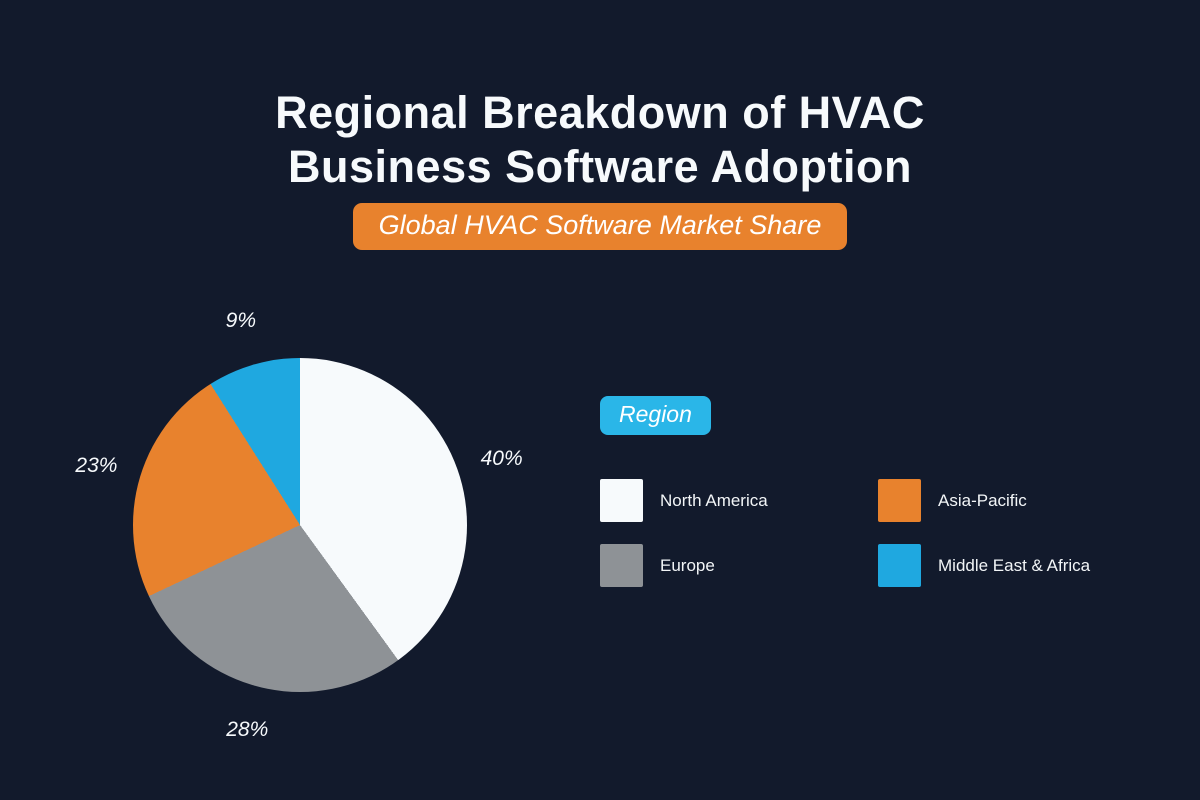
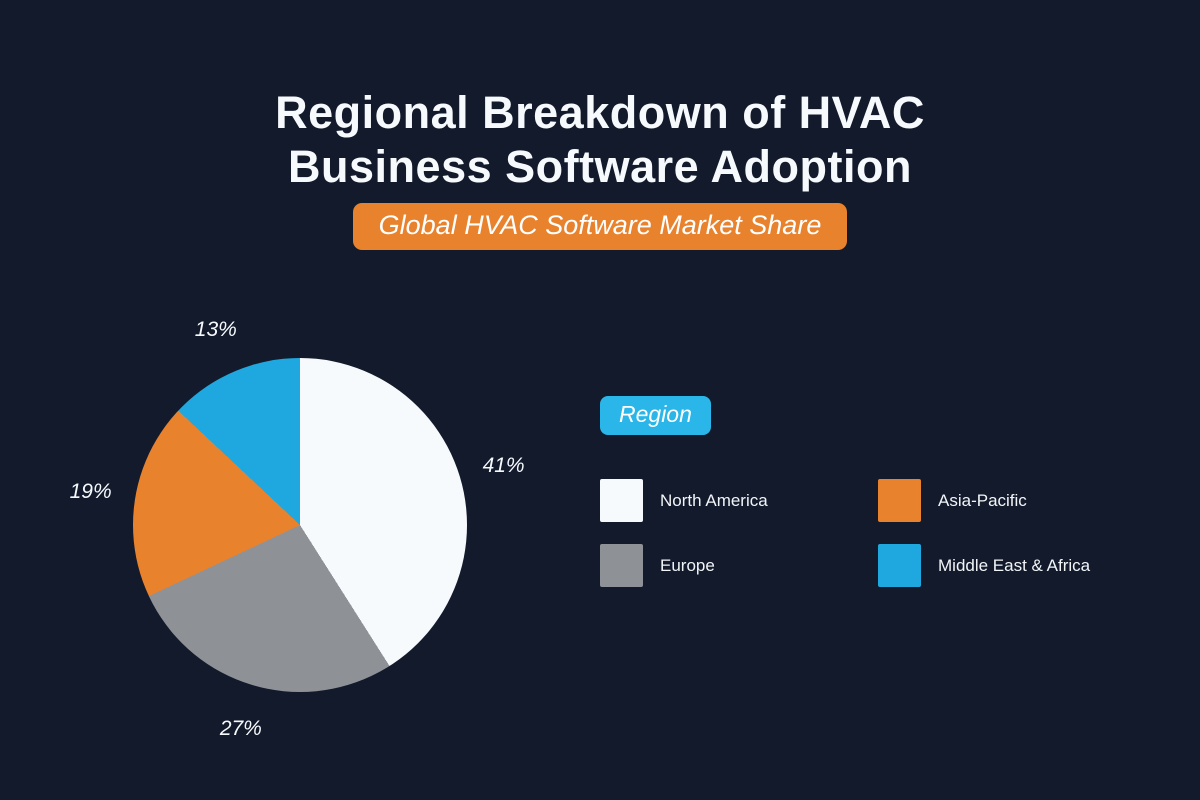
North America: 40% -> 41%
Europe: 28% -> 27%
Asia-Pacific: 23% -> 19%
Middle East & Africa: 9% -> 13%
